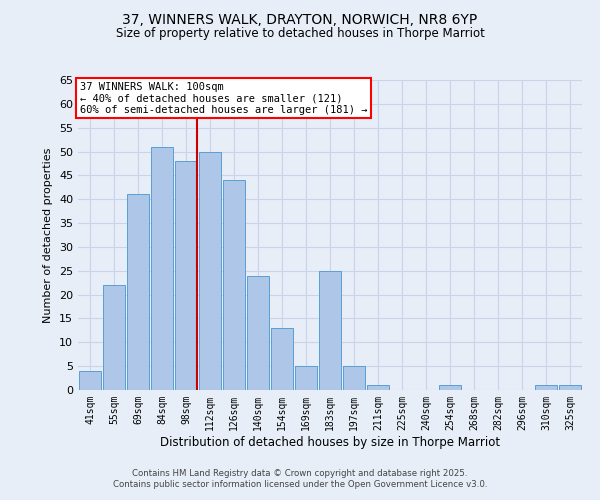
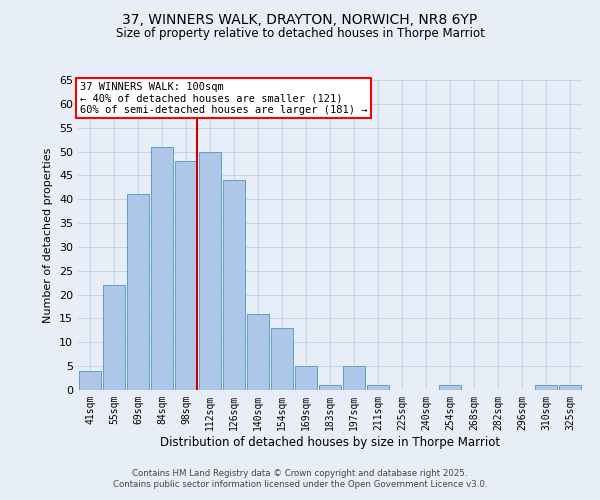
140sqm: 24 -> 16
183sqm: 25 -> 1
